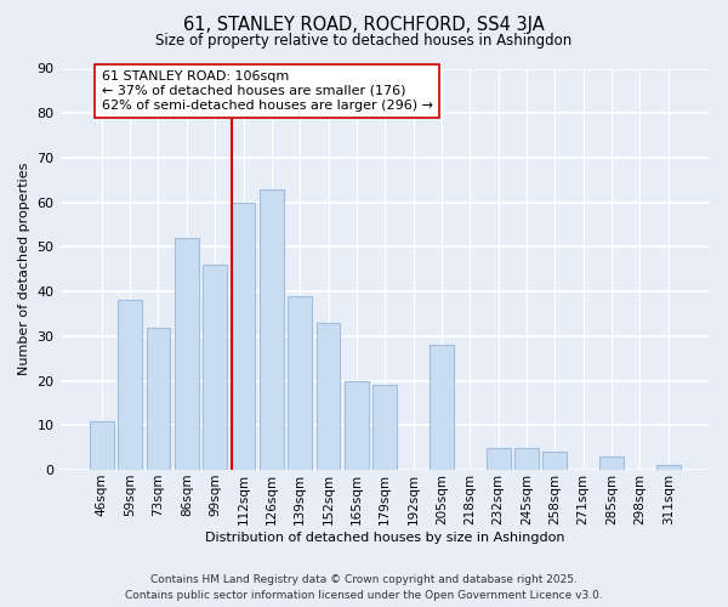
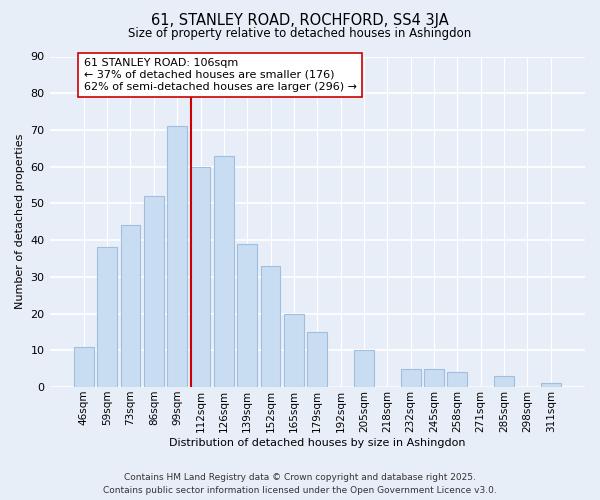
73sqm: 32 -> 44
99sqm: 46 -> 71
179sqm: 19 -> 15
205sqm: 28 -> 10
